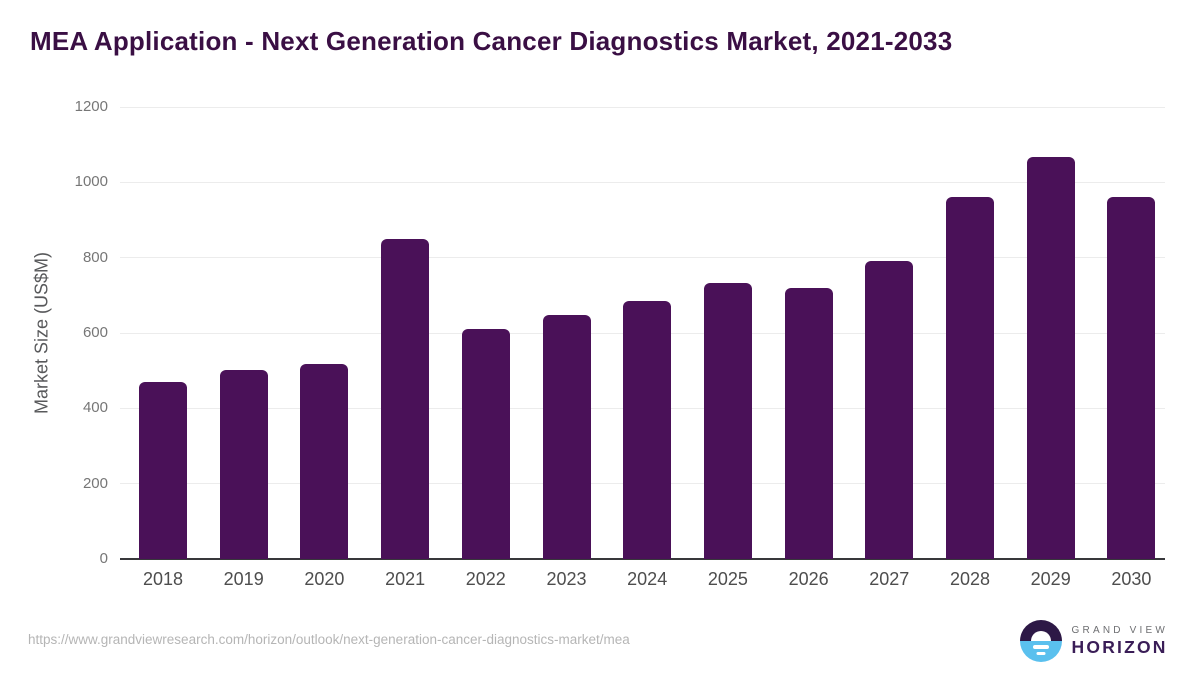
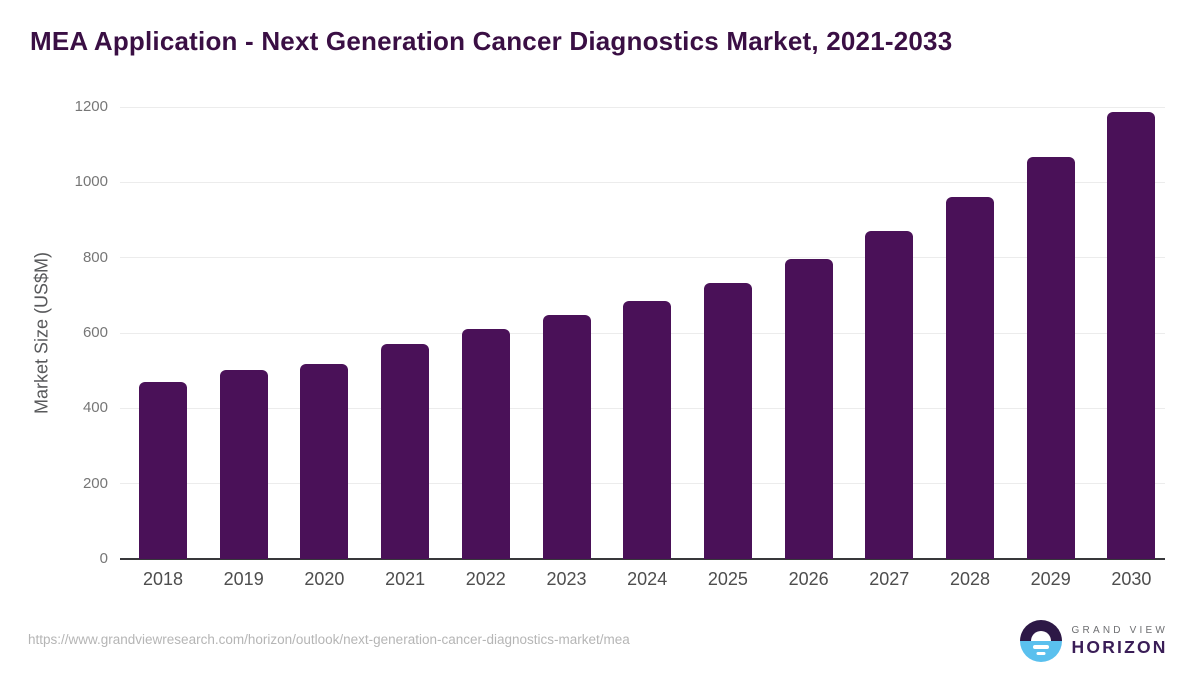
2021: 850 -> 570
2026: 720 -> 800
2027: 790 -> 870
2030: 960 -> 1190
